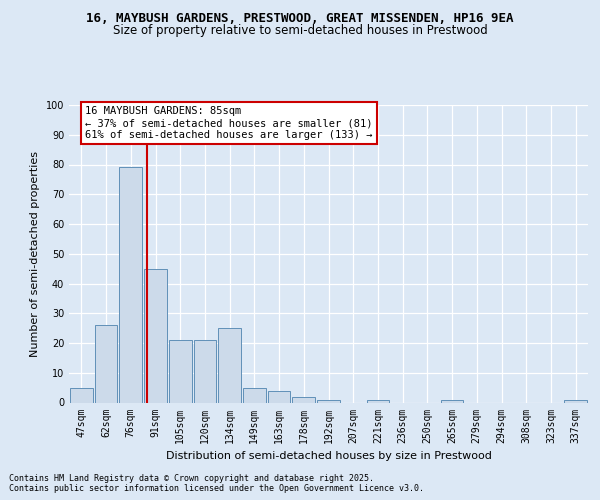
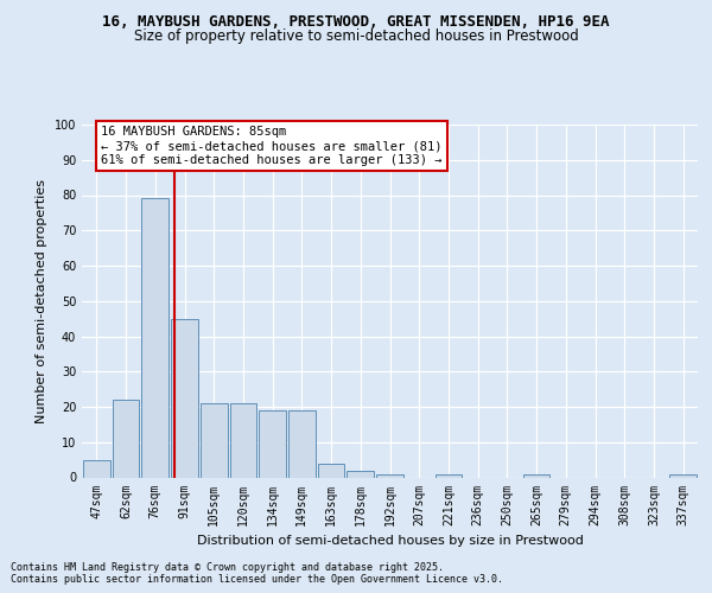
62sqm: 26 -> 22
134sqm: 25 -> 19
149sqm: 5 -> 19
